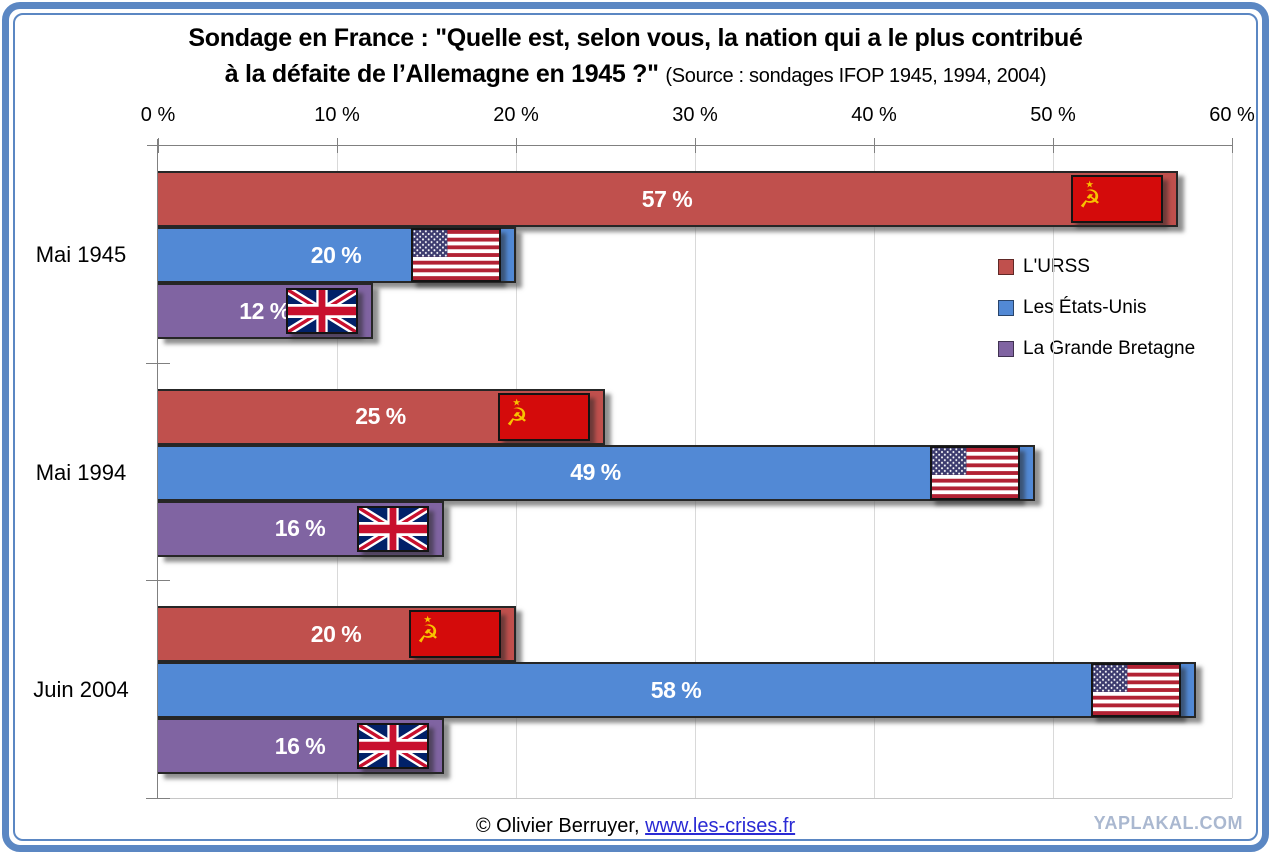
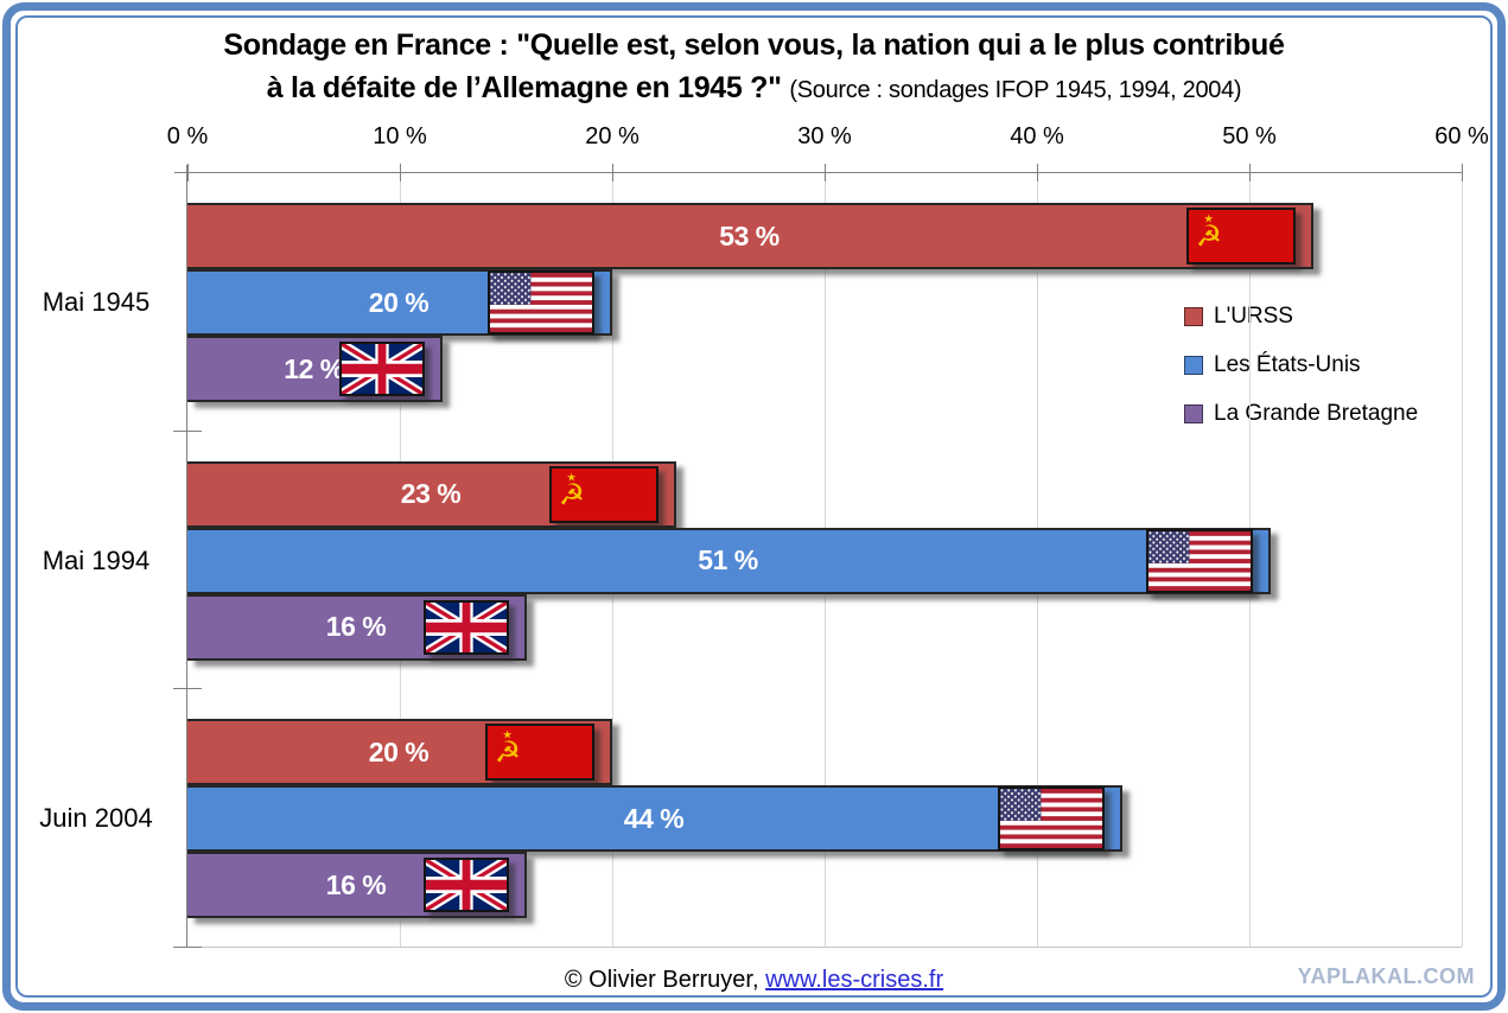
L'URSS/Mai 1945: 57 -> 53
L'URSS/Mai 1994: 25 -> 23
Les États-Unis/Mai 1994: 49 -> 51
Les États-Unis/Juin 2004: 58 -> 44
